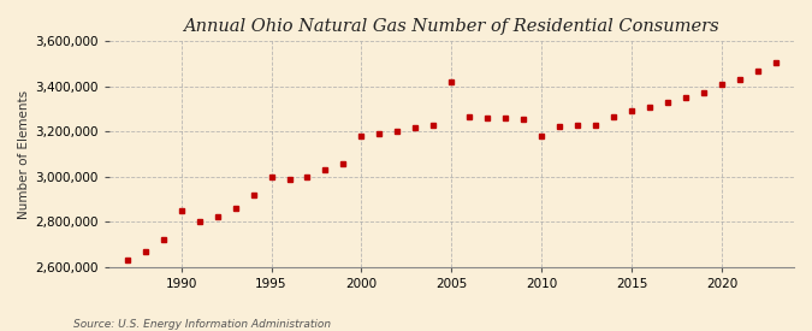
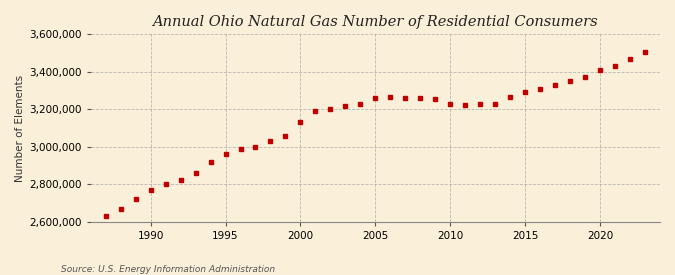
1990: 2,850,000 -> 2,770,000
1995: 3,000,000 -> 2,960,000
2000: 3,180,000 -> 3,130,000
2005: 3,420,000 -> 3,260,000
2010: 3,180,000 -> 3,230,000
